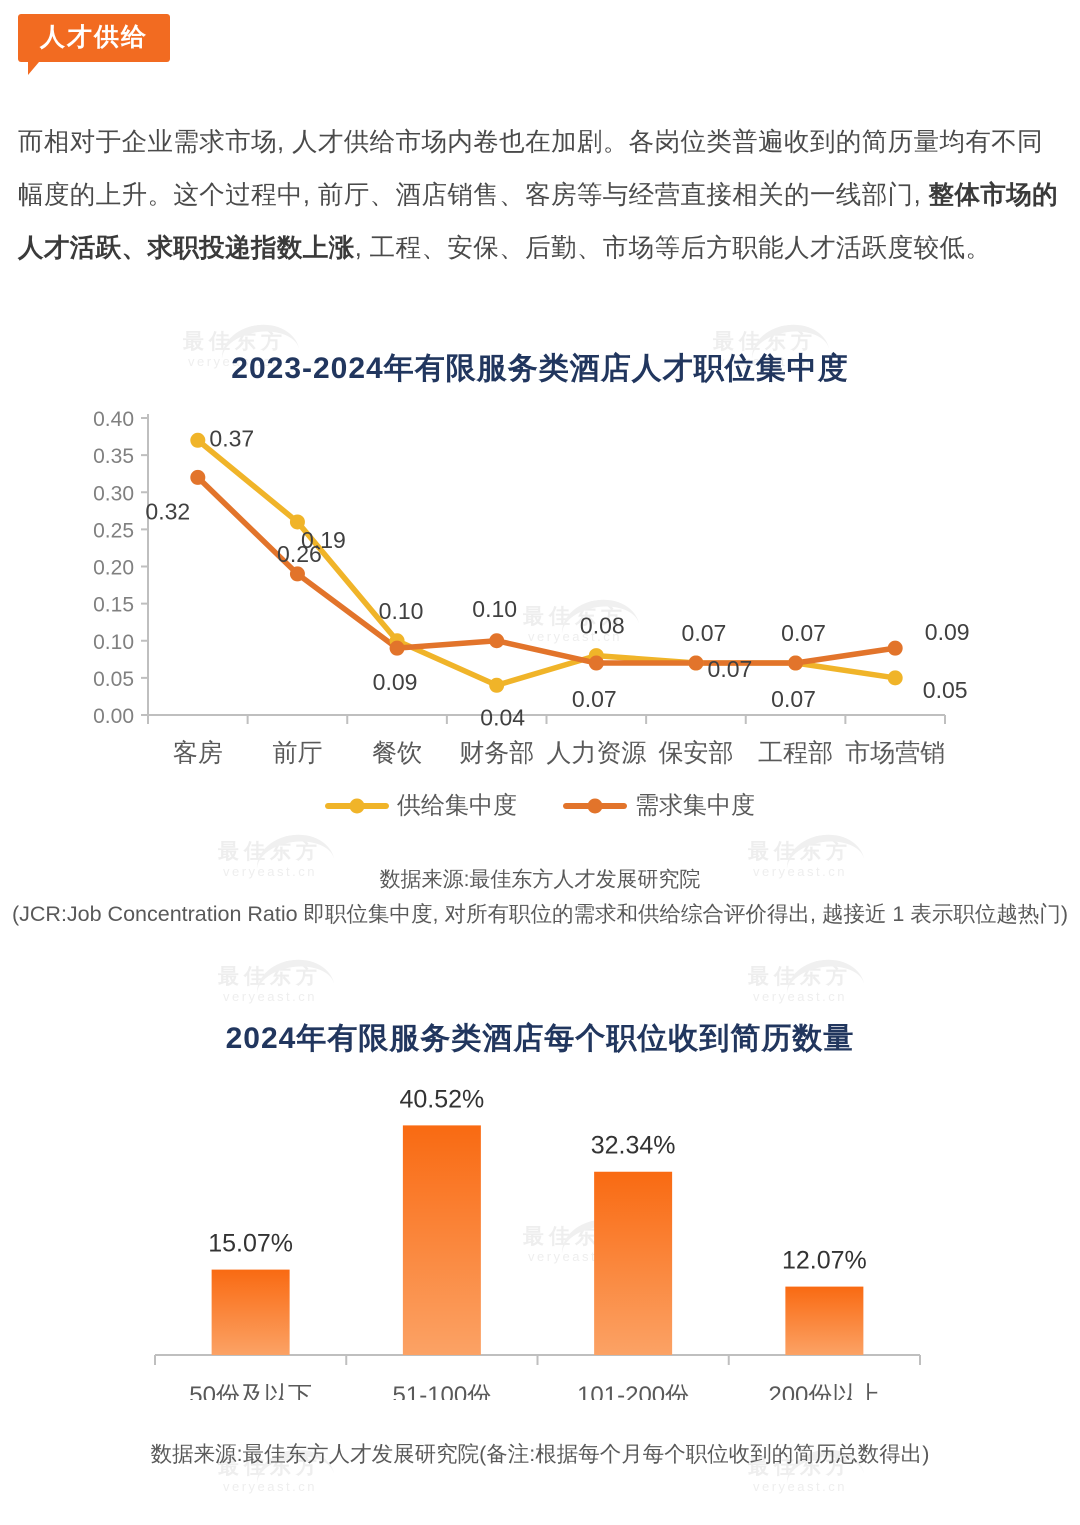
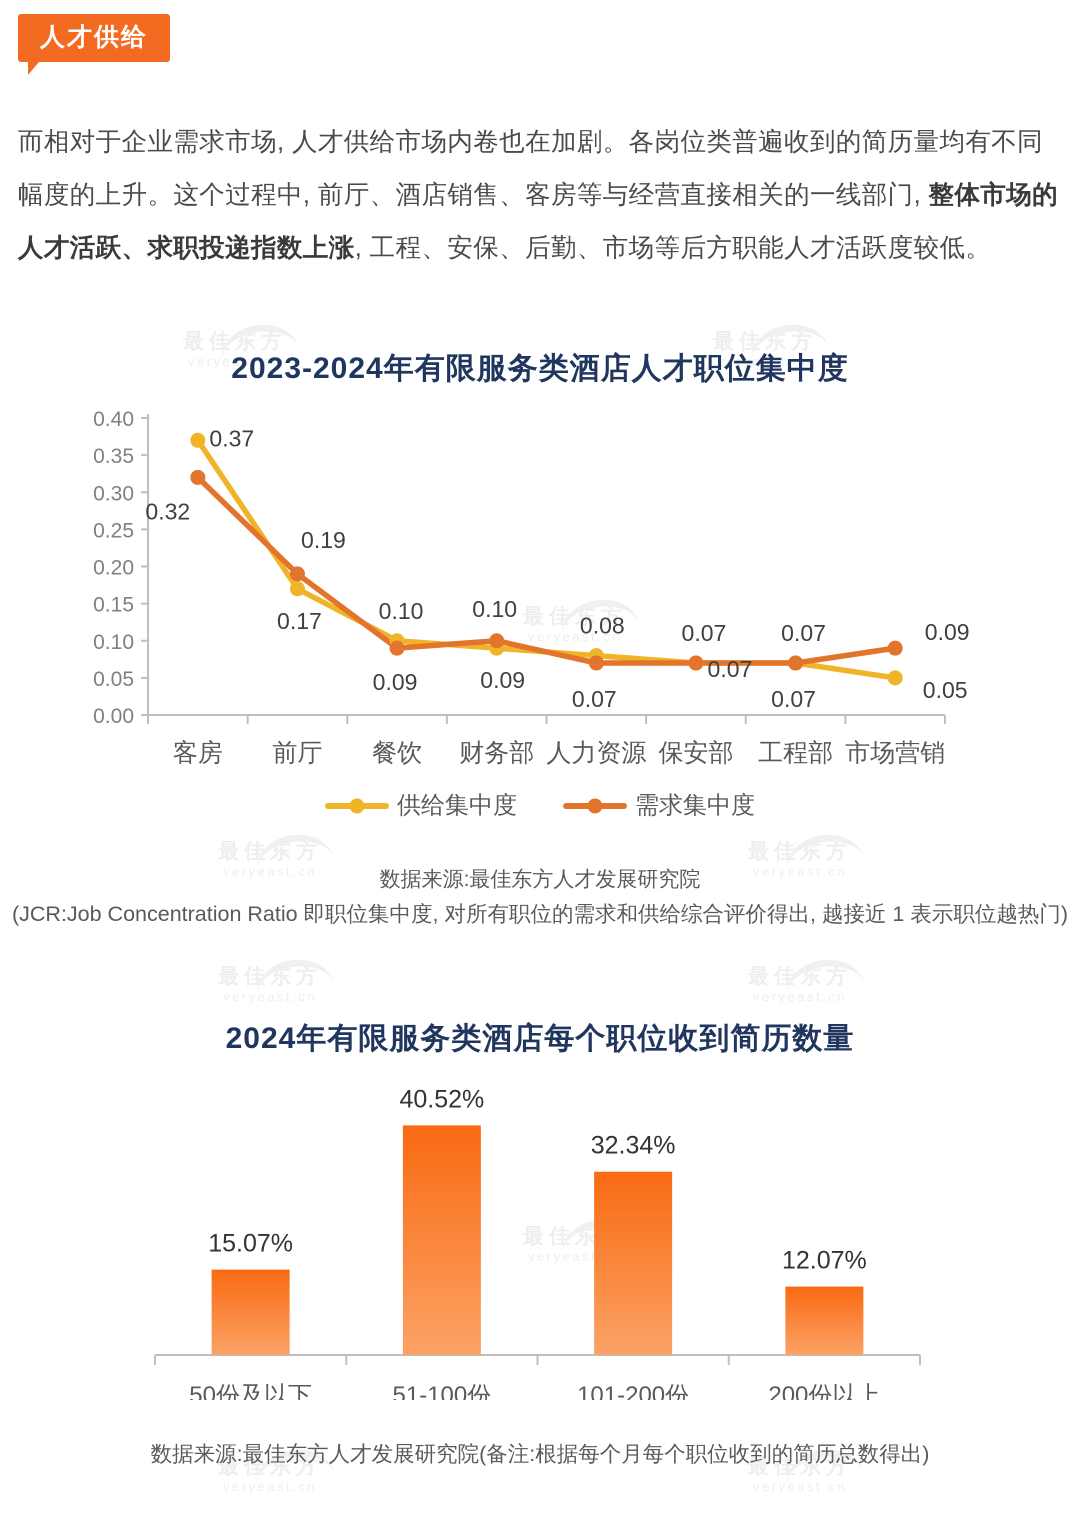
2023-2024年有限服务类酒店人才职位集中度/供给集中度/前厅: 0.26 -> 0.17
2023-2024年有限服务类酒店人才职位集中度/供给集中度/财务部: 0.04 -> 0.09
